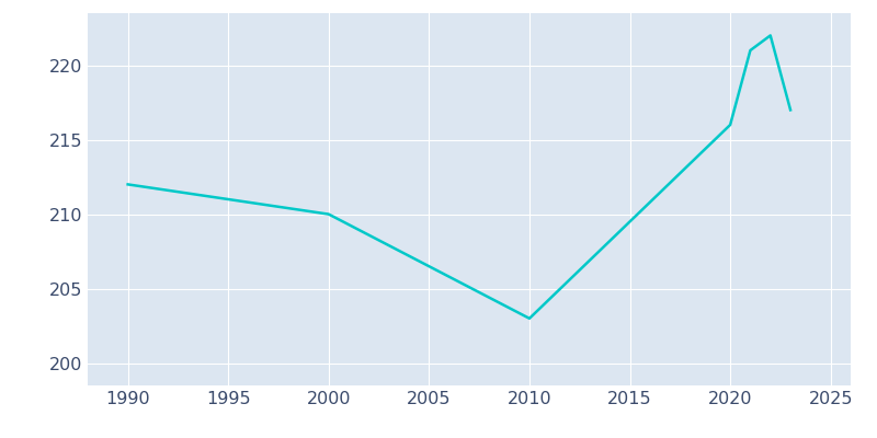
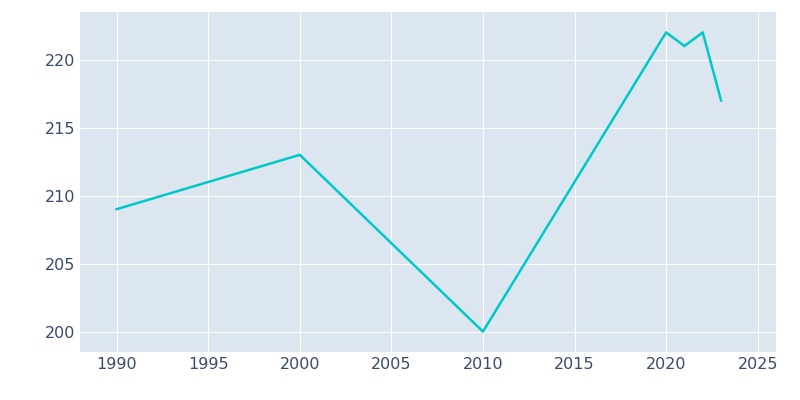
1990: 212 -> 209
2000: 210 -> 213
2010: 203 -> 200
2020: 216 -> 222
